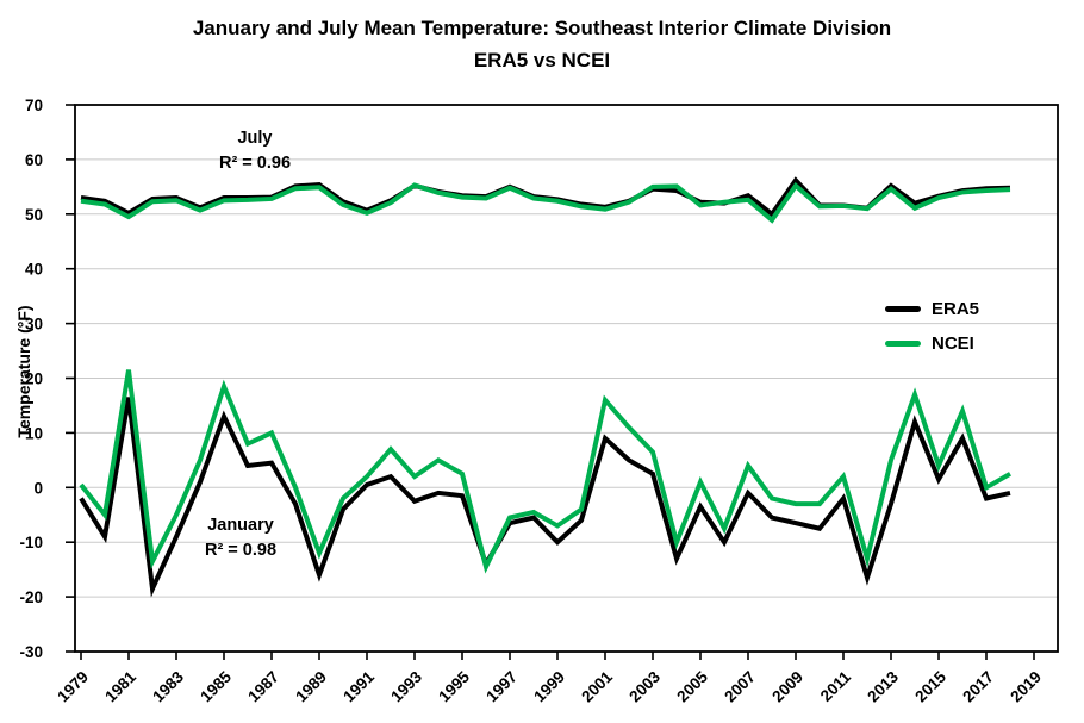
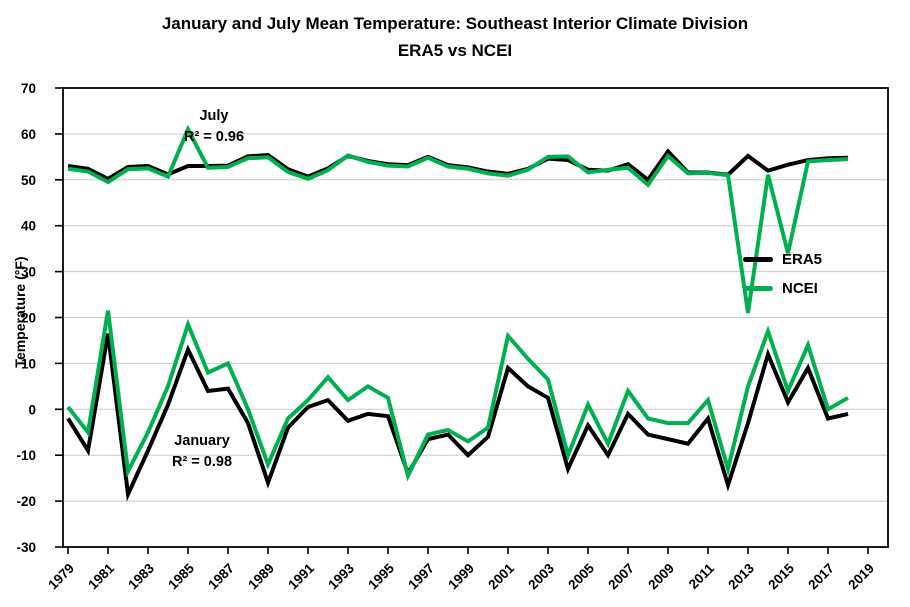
NCEI July/1985: 52 -> 61
NCEI July/2013: 55 -> 21
NCEI July/2015: 53 -> 34
